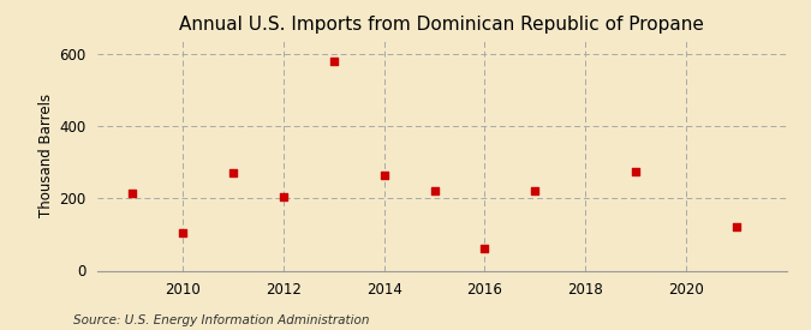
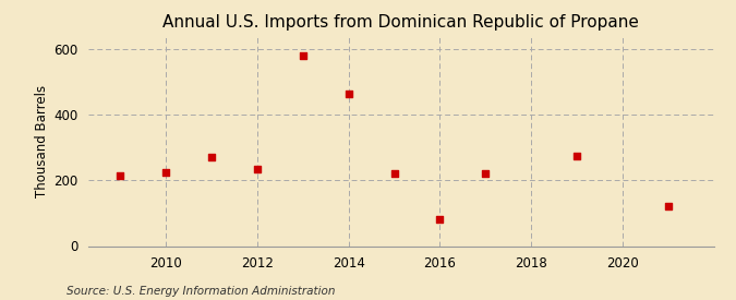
2010: 105 -> 225
2012: 205 -> 235
2014: 265 -> 465
2016: 60 -> 80
